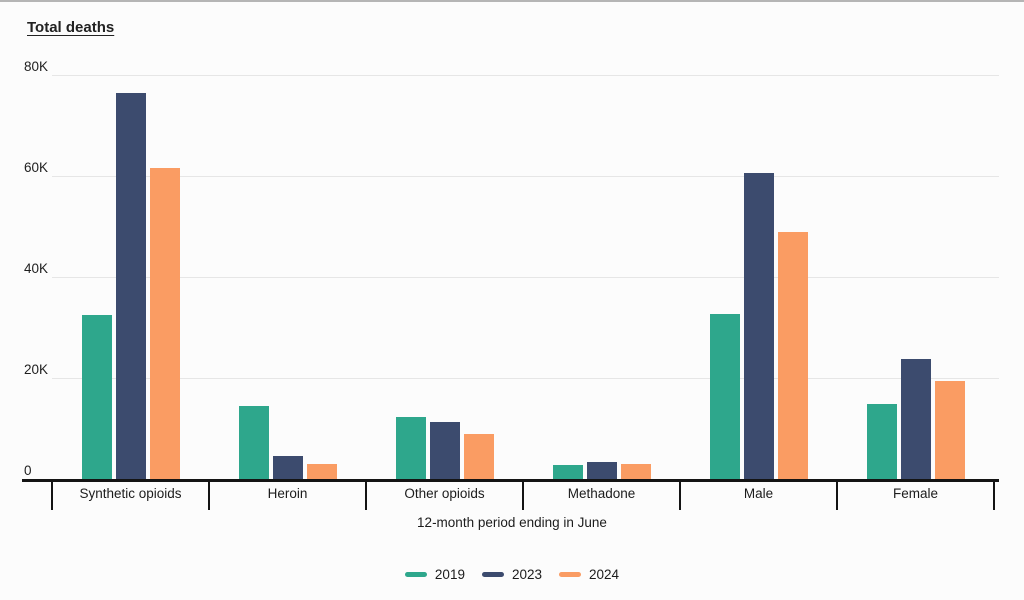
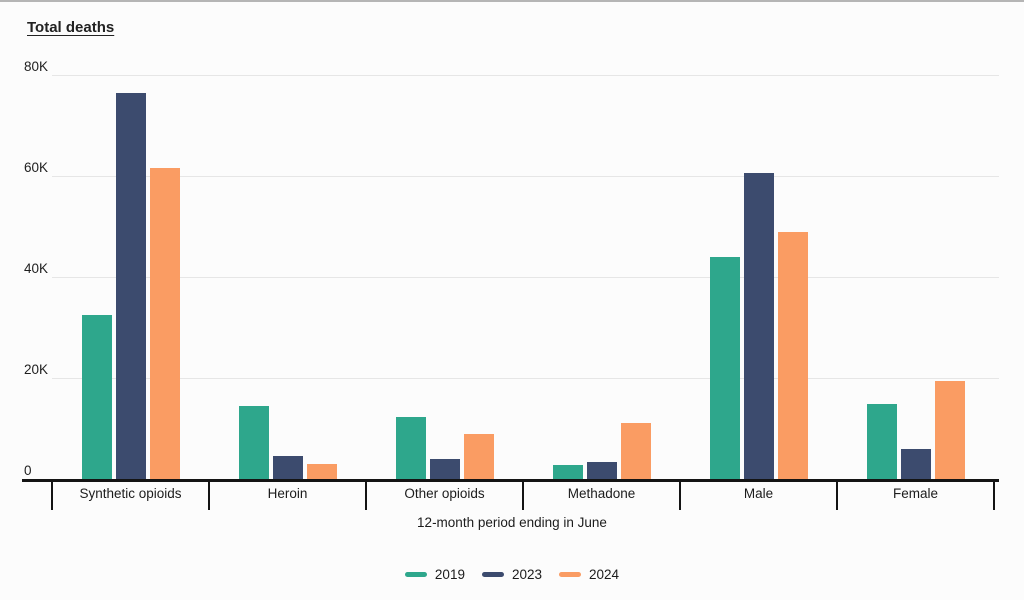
2023/Other opioids: 11K -> 4K
2024/Methadone: 3K -> 11K
2019/Male: 33K -> 44K
2023/Female: 24K -> 6K
